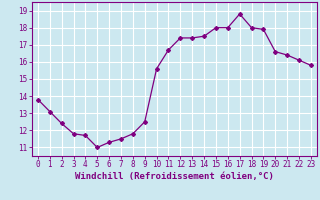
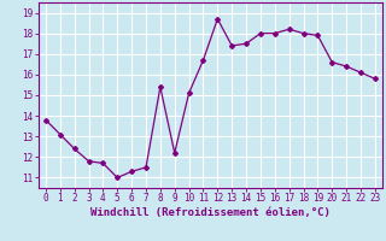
8: 11.8 -> 15.4
9: 12.5 -> 12.2
10: 15.6 -> 15.1
12: 17.4 -> 18.7
17: 18.8 -> 18.2
